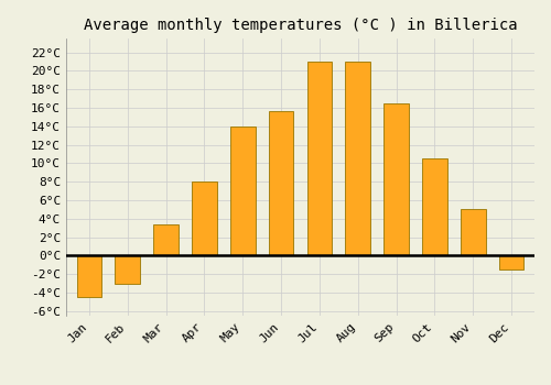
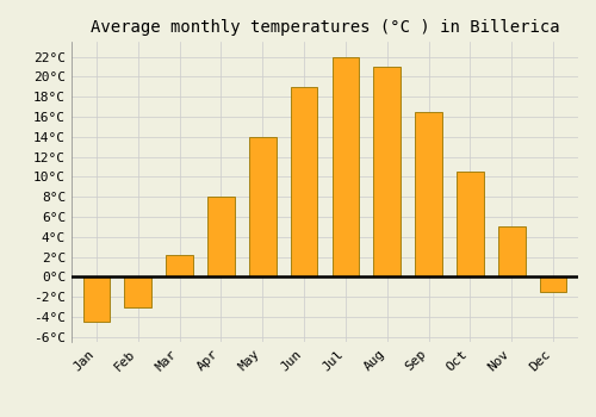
Mar: 3.4°C -> 2.2°C
Jun: 15.6°C -> 19.0°C
Jul: 21.0°C -> 22.0°C
